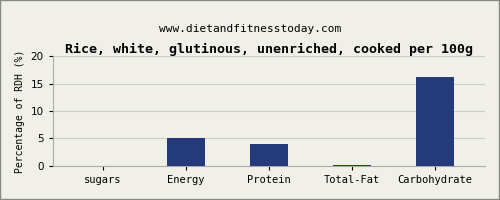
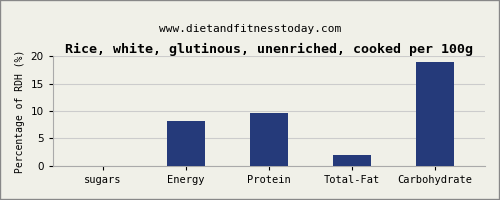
Energy: 5.0 -> 8.2
Protein: 4.0 -> 9.6
Total-Fat: 0.1 -> 2.0
Carbohydrate: 16.2 -> 19.0
